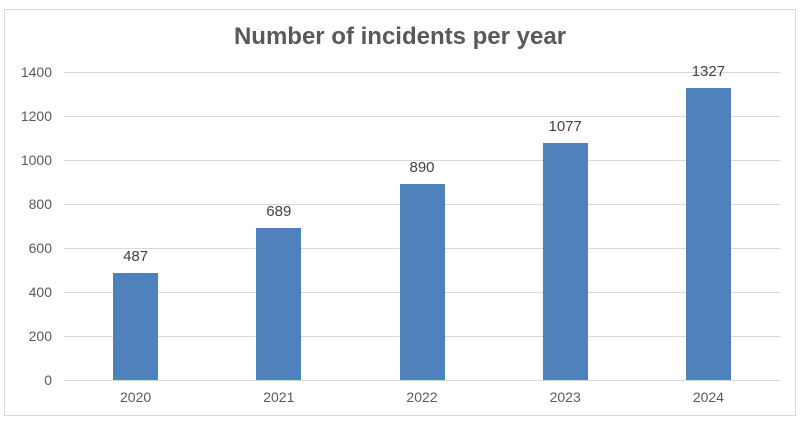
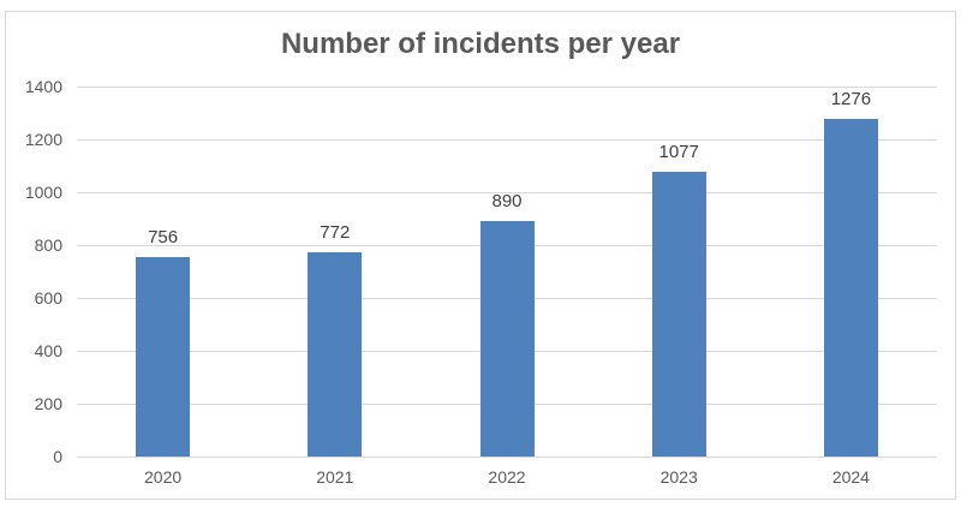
2020: 487 -> 756
2021: 689 -> 772
2024: 1327 -> 1276
